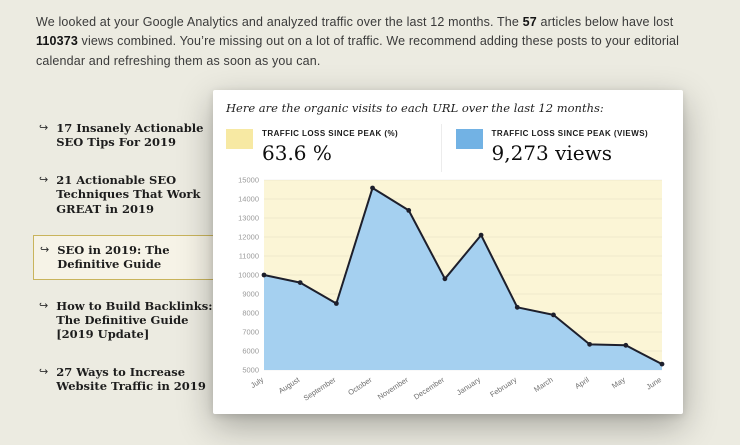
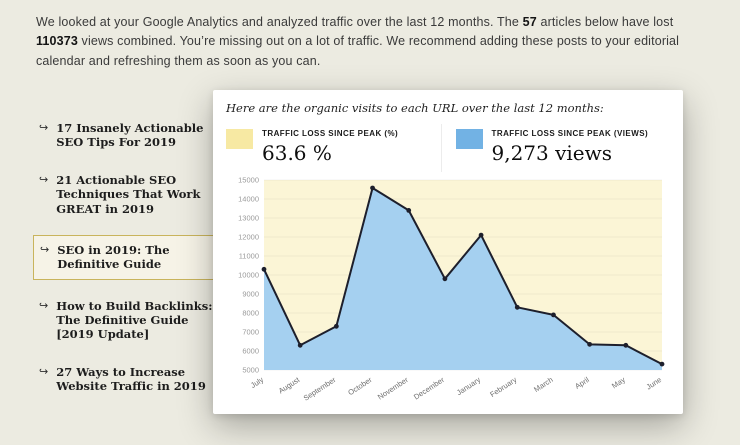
July: 10000 -> 10300
August: 9600 -> 6300
September: 8500 -> 7300
